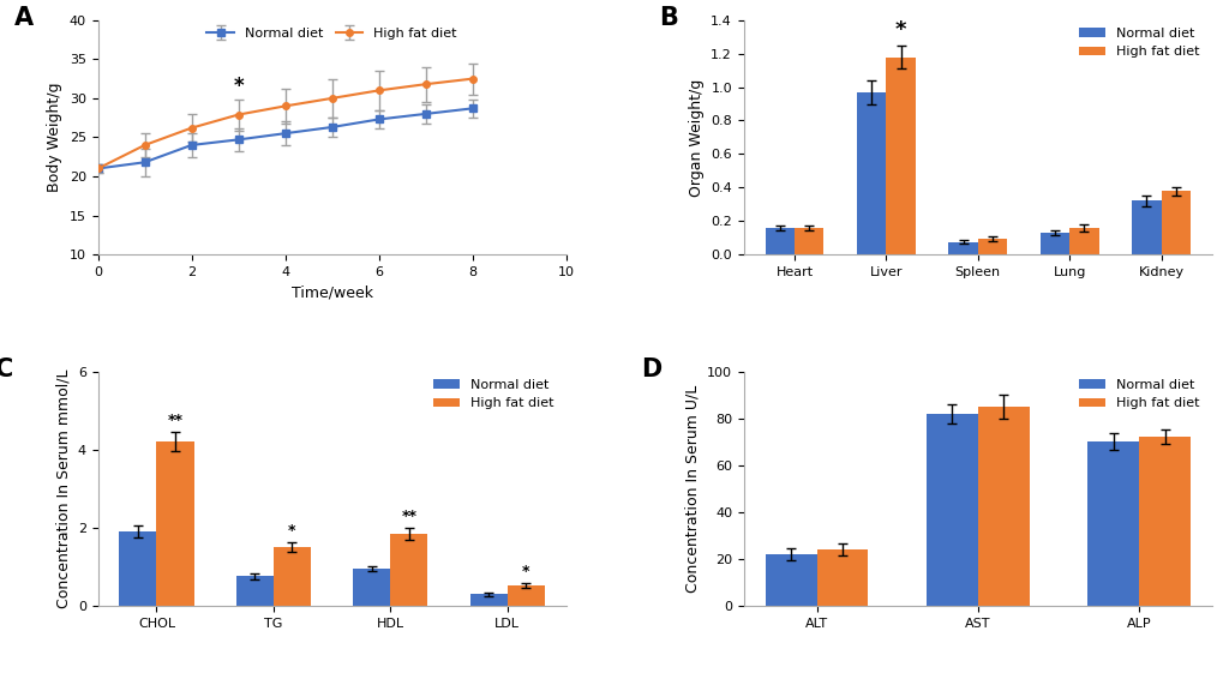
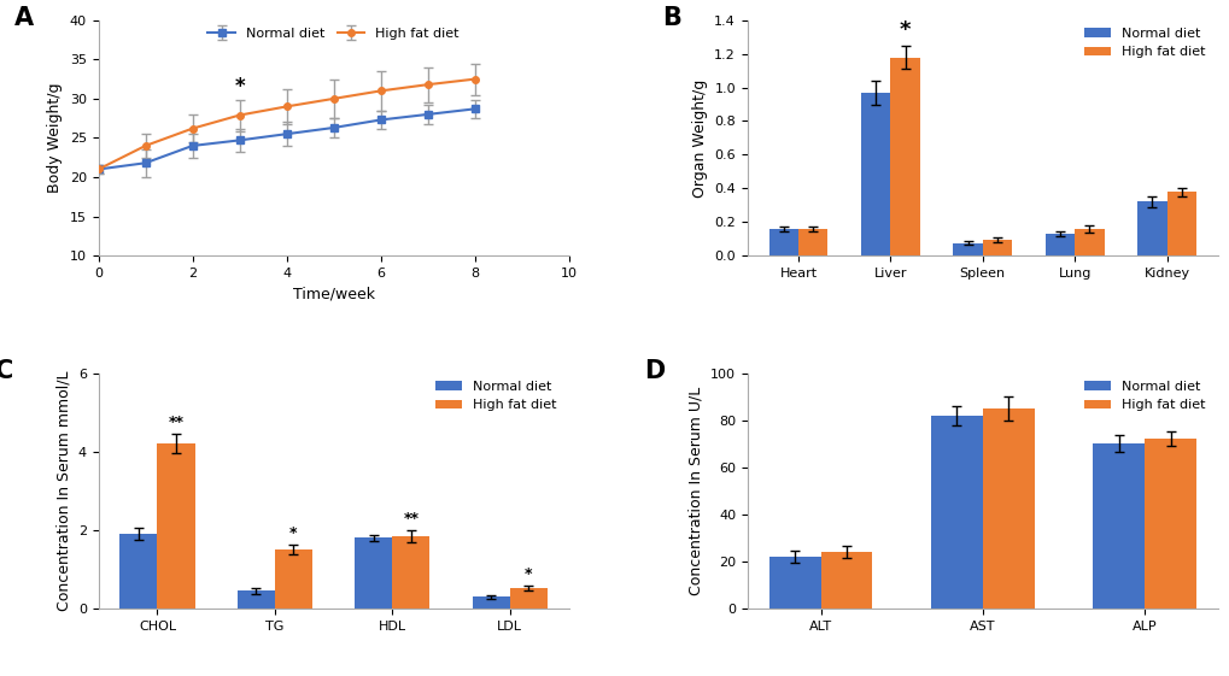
Normal diet/TG: 0.75 -> 0.45
Normal diet/HDL: 0.95 -> 1.80
